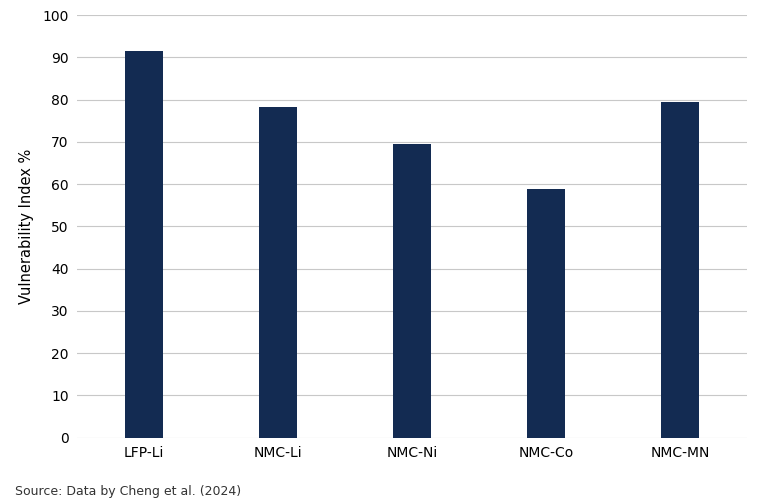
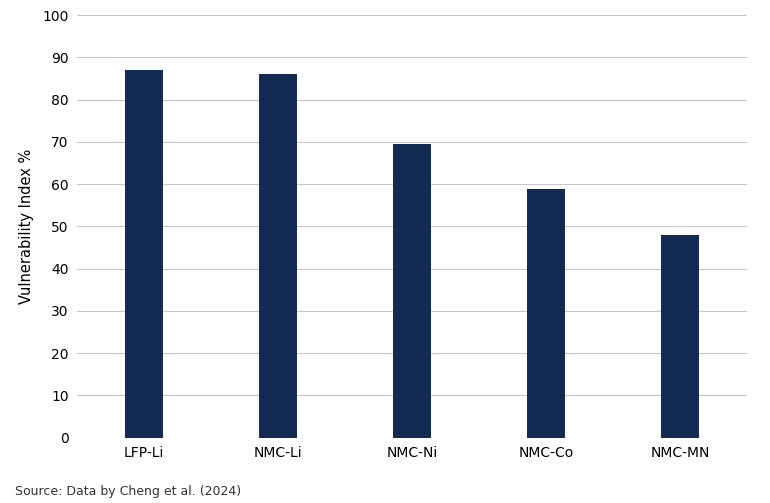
LFP-Li: 91.5 -> 87.0
NMC-Li: 78.2 -> 86.0
NMC-MN: 79.5 -> 48.0
